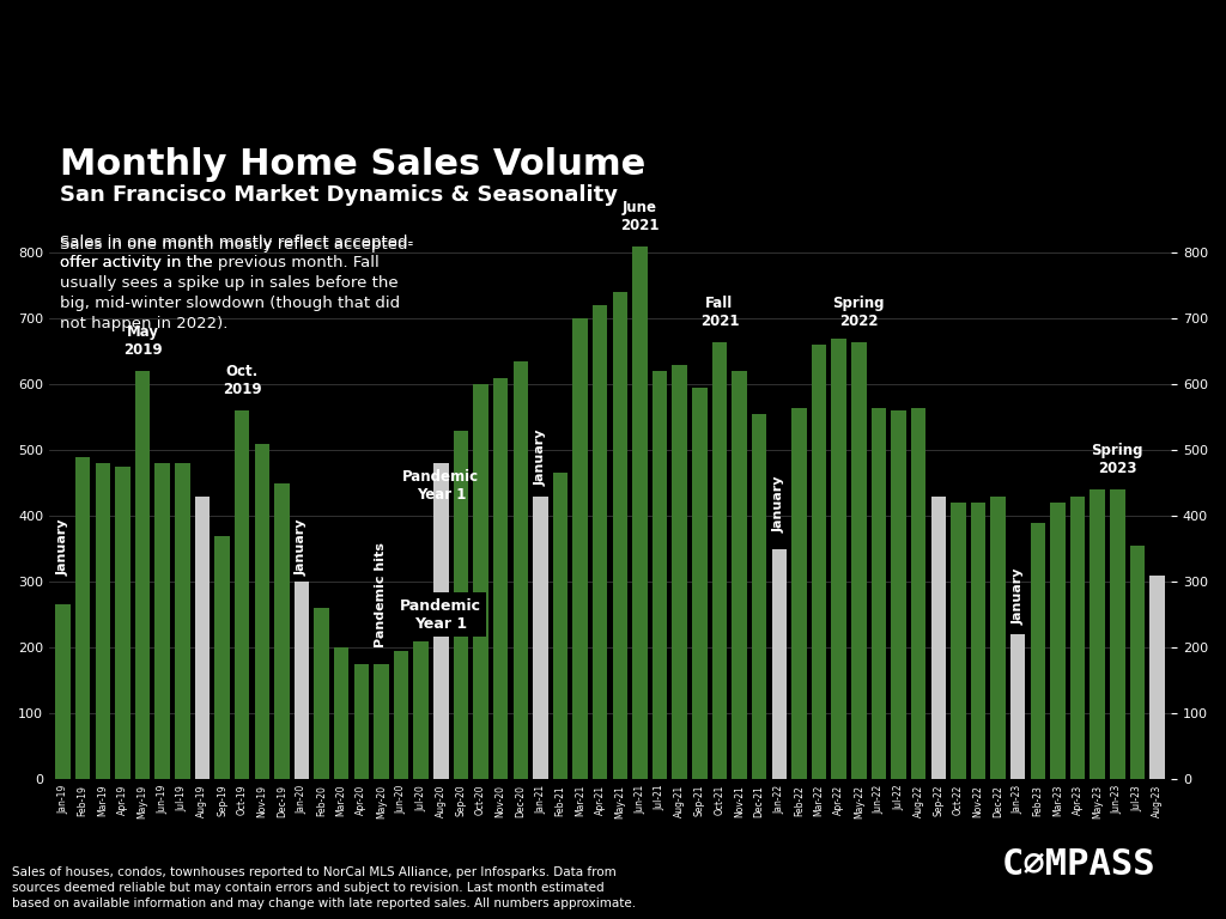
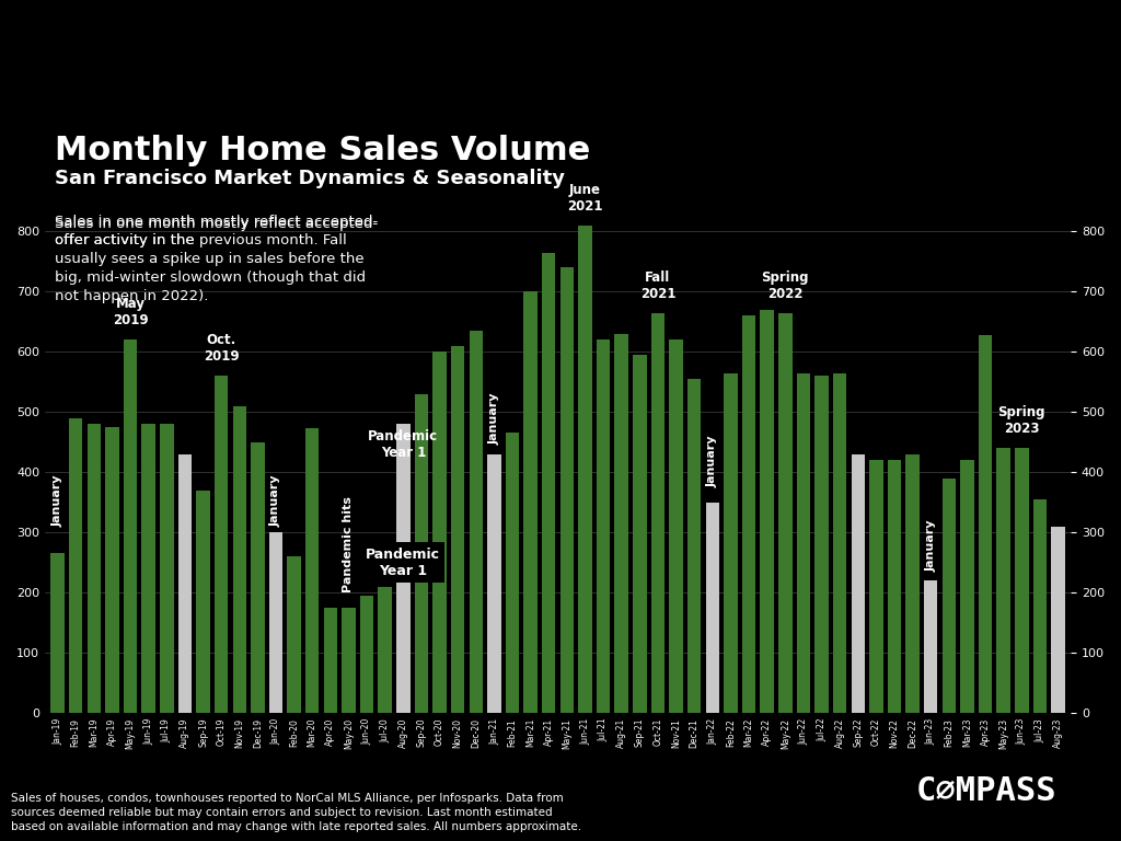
Mar-20: 200 -> 474
Apr-21: 720 -> 764
Apr-23: 430 -> 628
